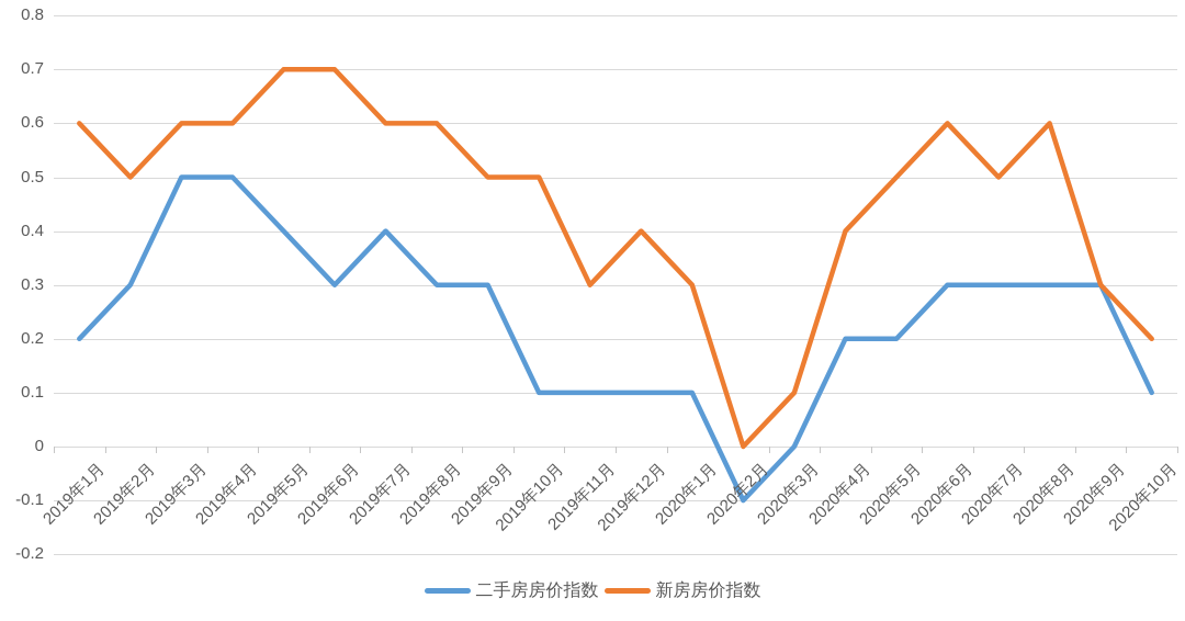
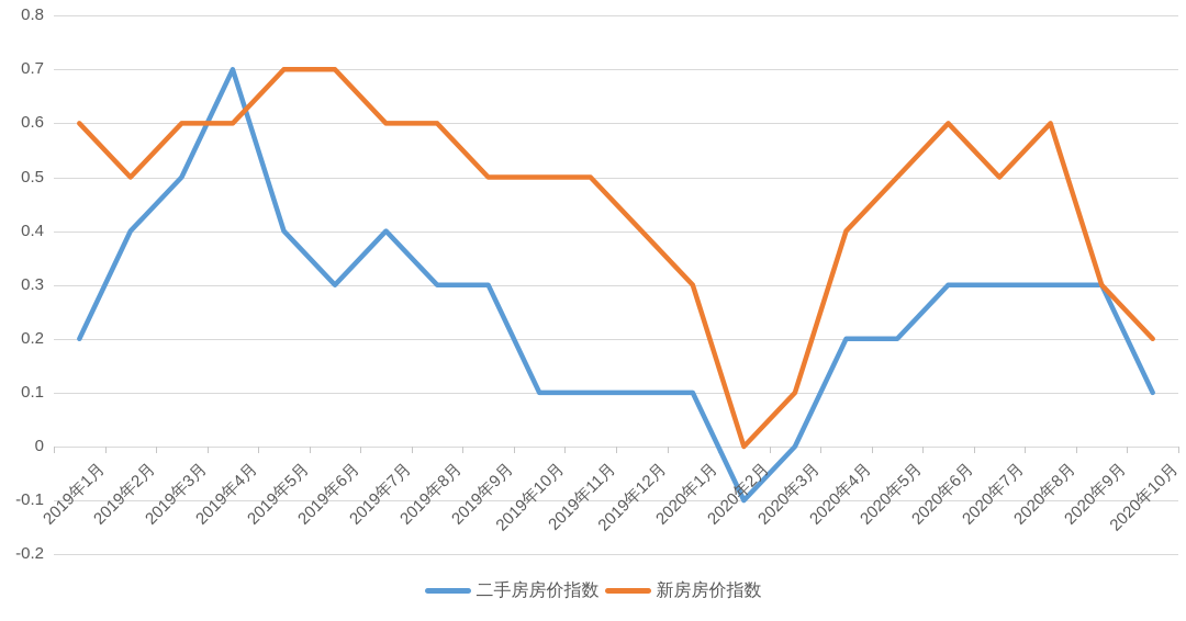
二手房房价指数/2019年2月: 0.3 -> 0.4
二手房房价指数/2019年4月: 0.5 -> 0.7
新房房价指数/2019年11月: 0.3 -> 0.5
